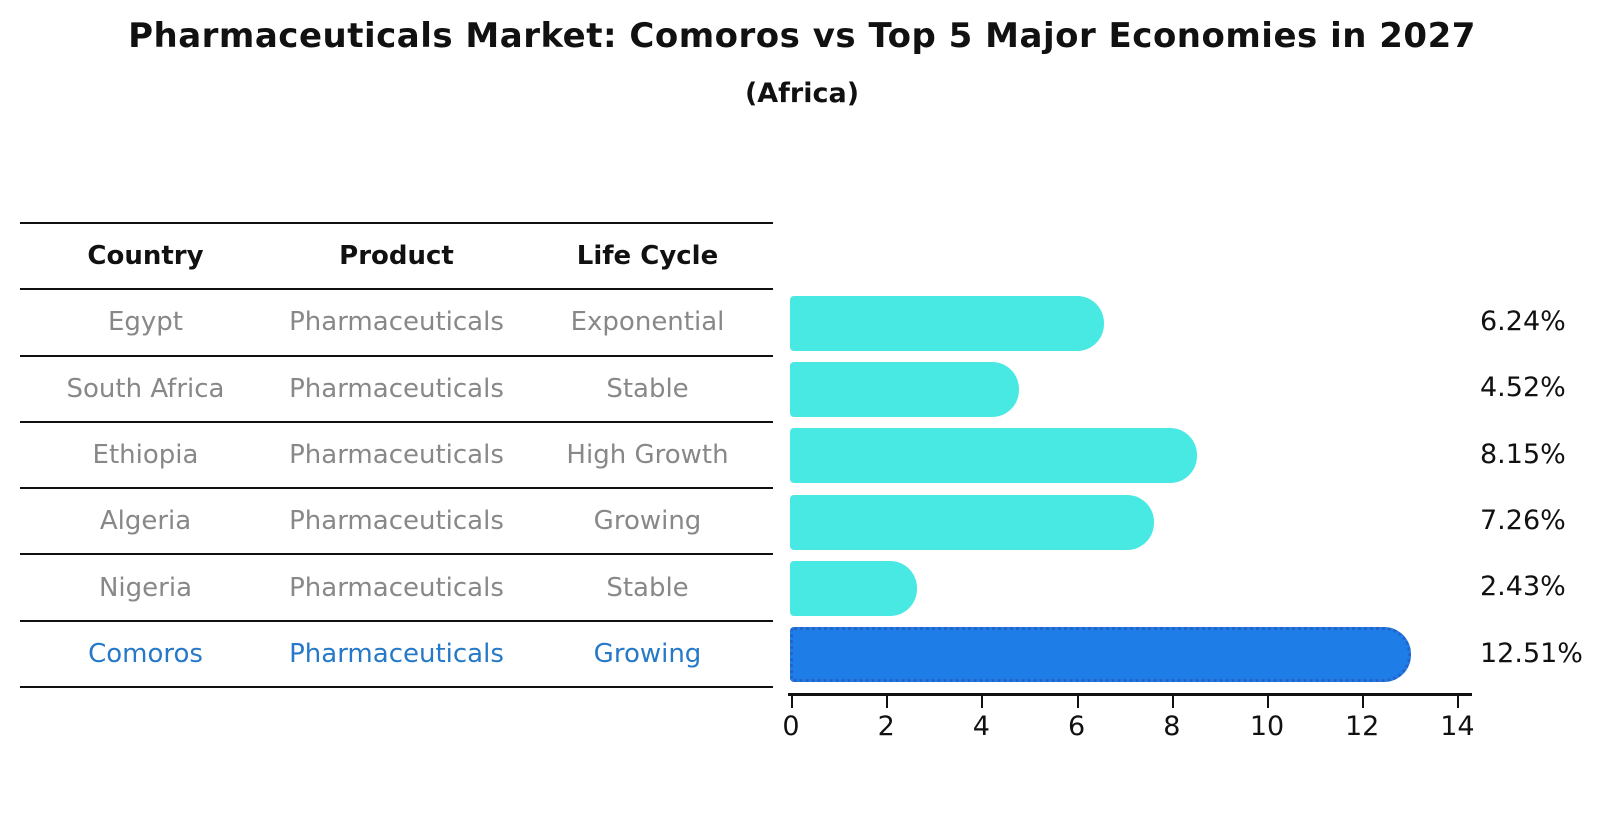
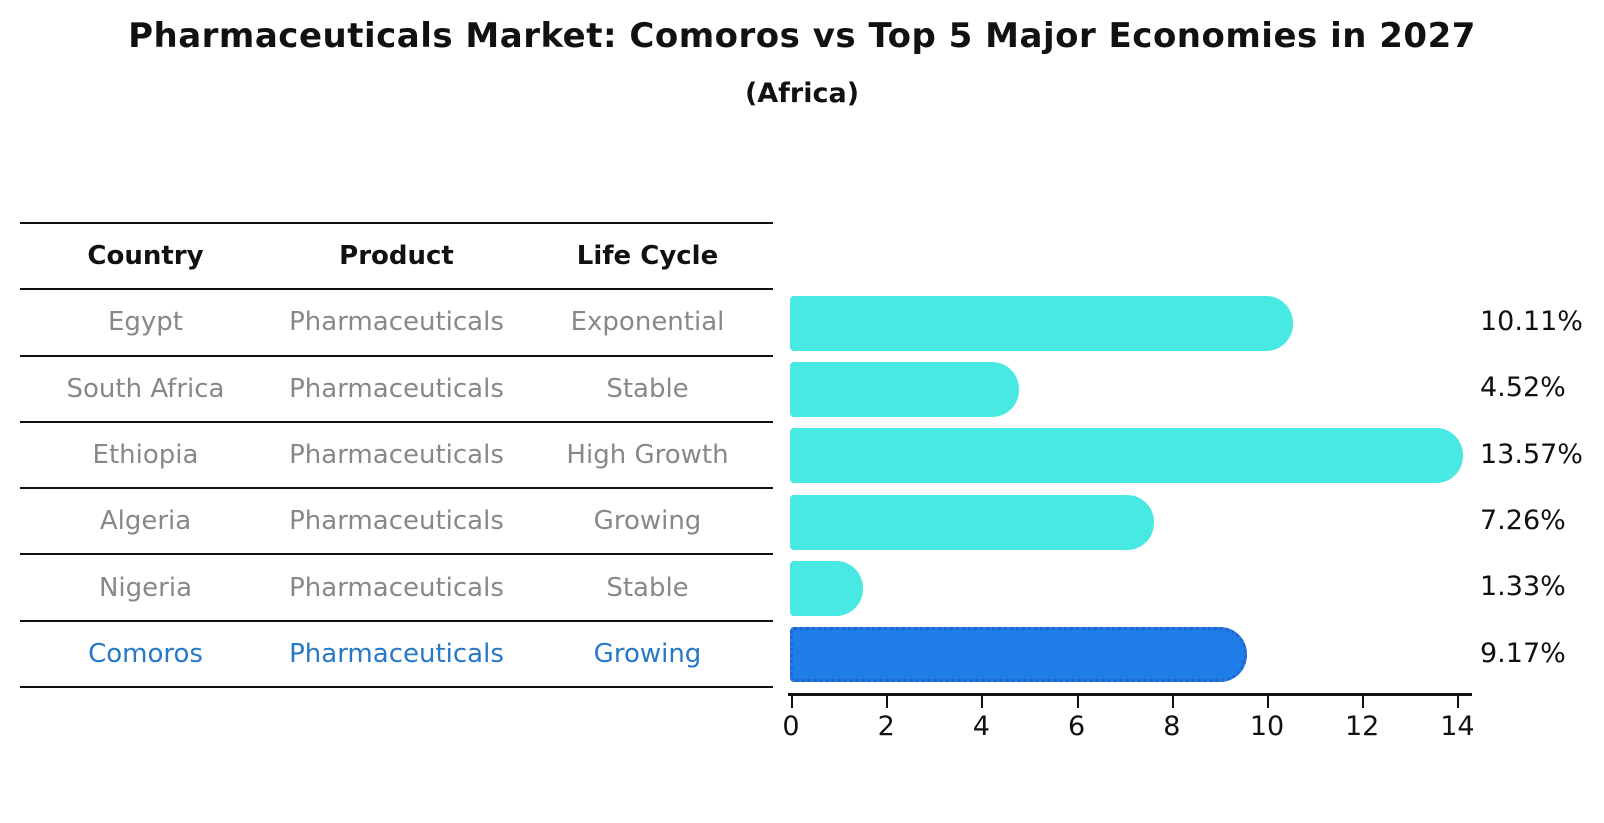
Egypt: 6.24% -> 10.11%
Ethiopia: 8.15% -> 13.57%
Nigeria: 2.43% -> 1.33%
Comoros: 12.51% -> 9.17%
